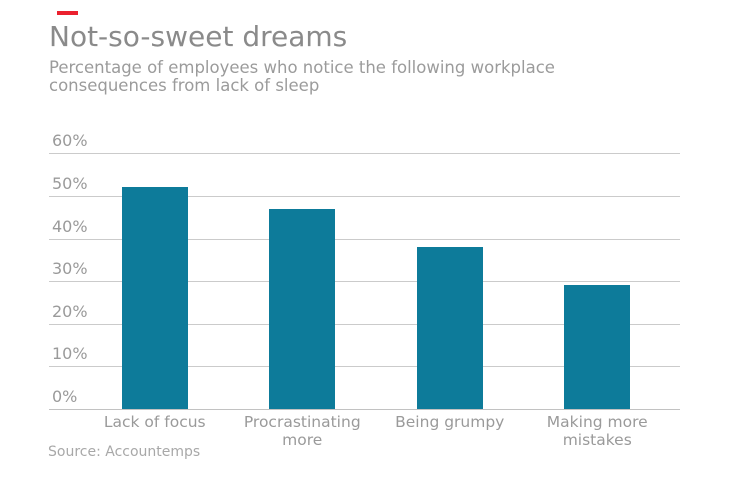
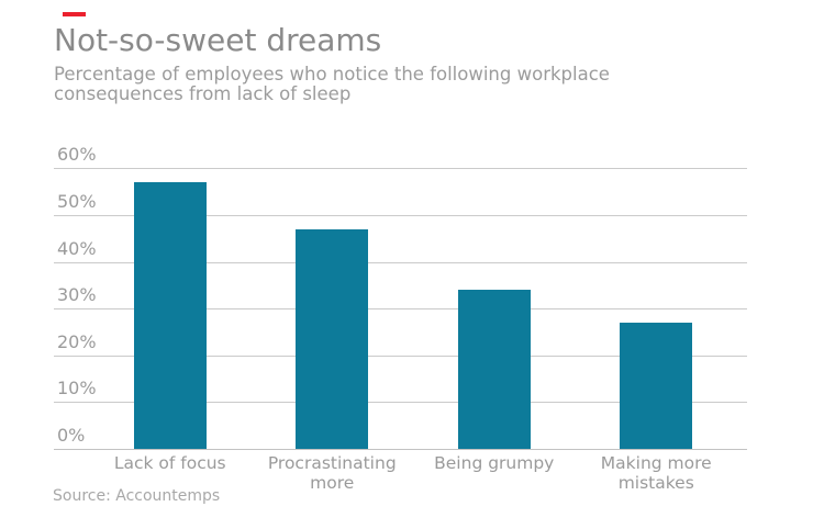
Lack of focus: 52% -> 57%
Being grumpy: 38% -> 34%
Making more mistakes: 29% -> 27%
